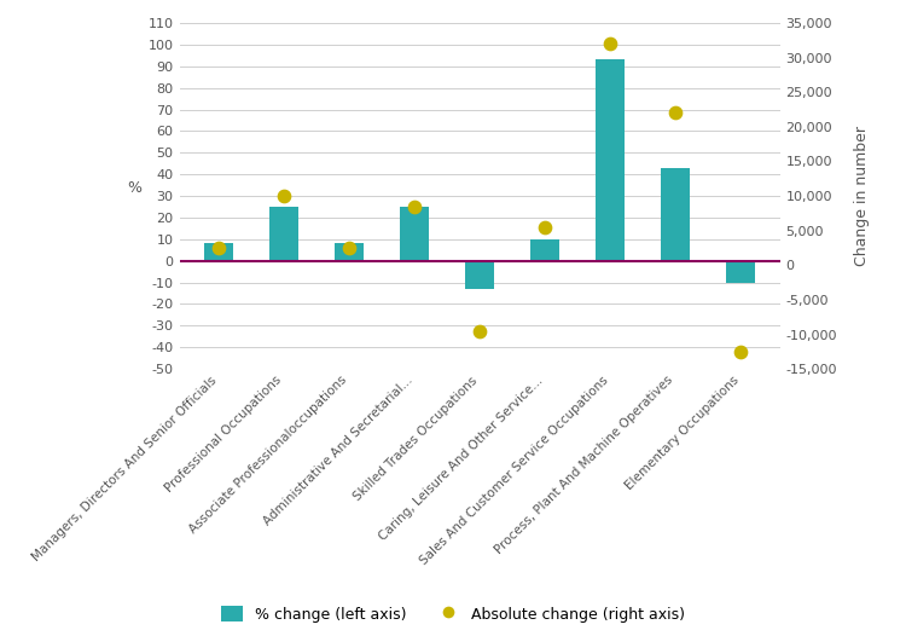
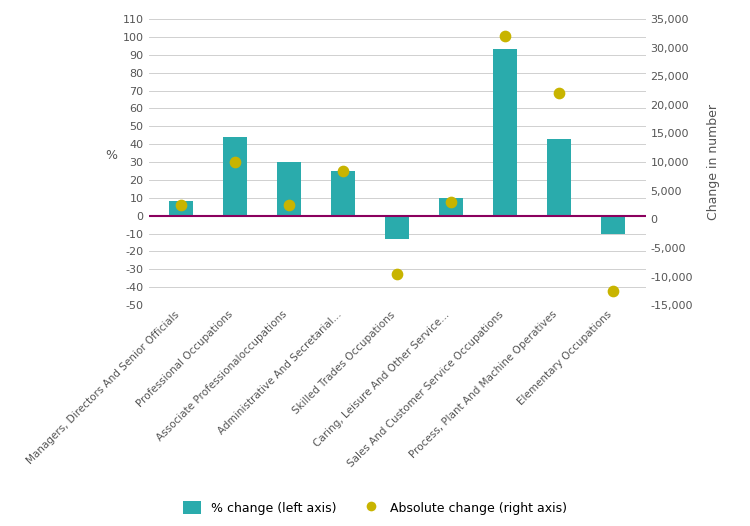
% change (left axis)/Professional Occupations: 25 -> 44
% change (left axis)/Associate Professionaloccupations: 8 -> 30
Absolute change (right axis)/Caring, Leisure And Other Service...: 5,500 -> 3,000
